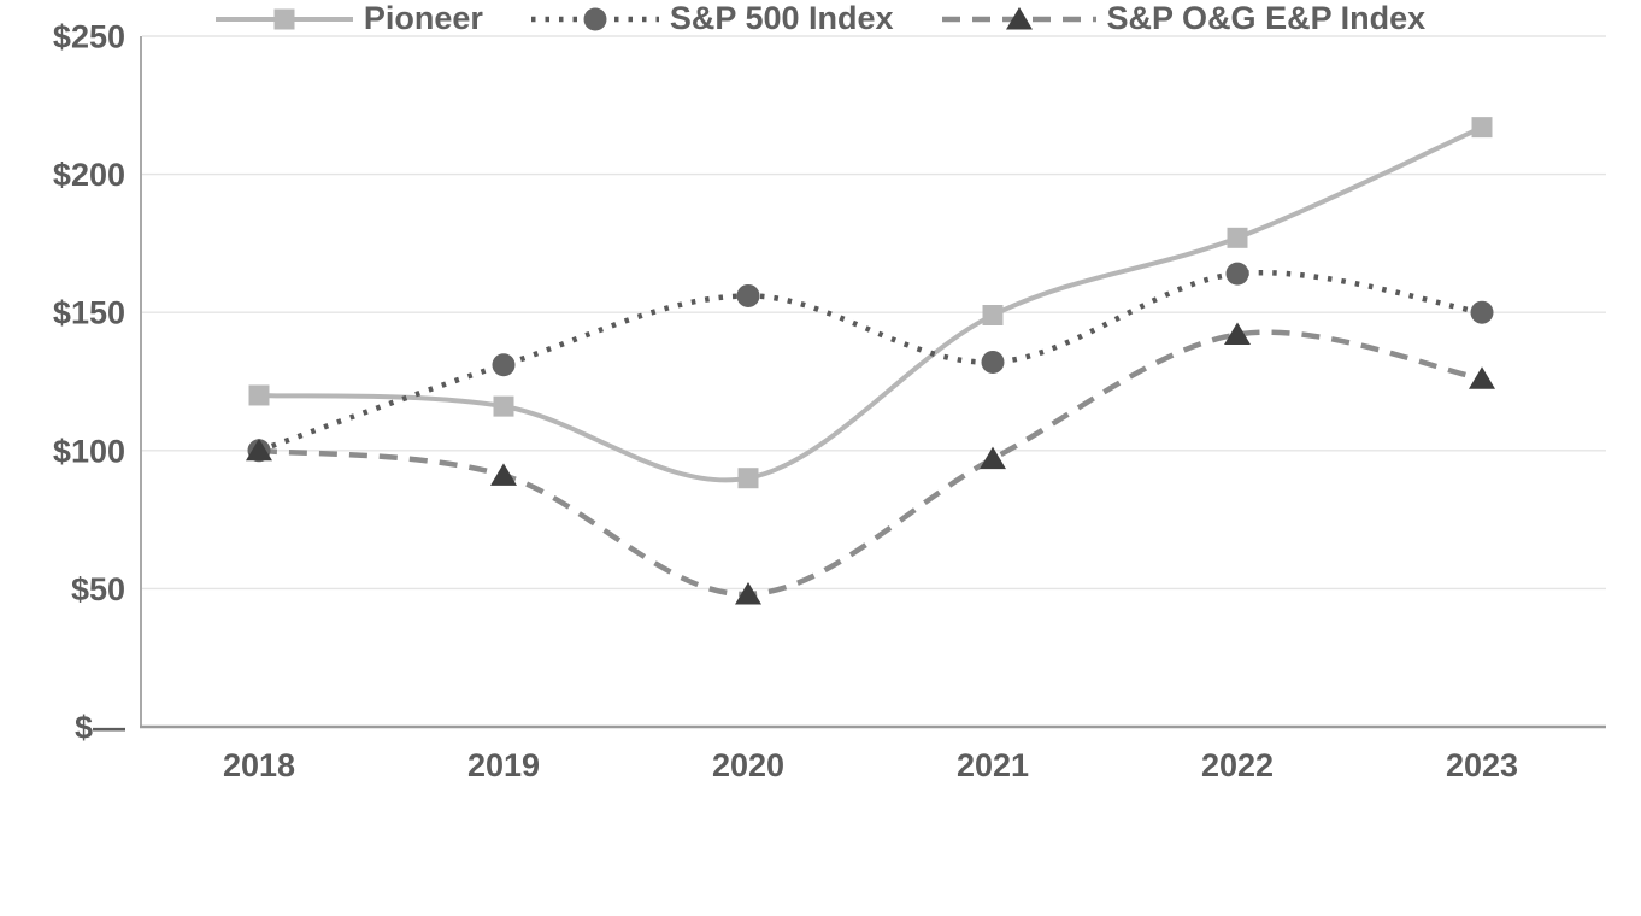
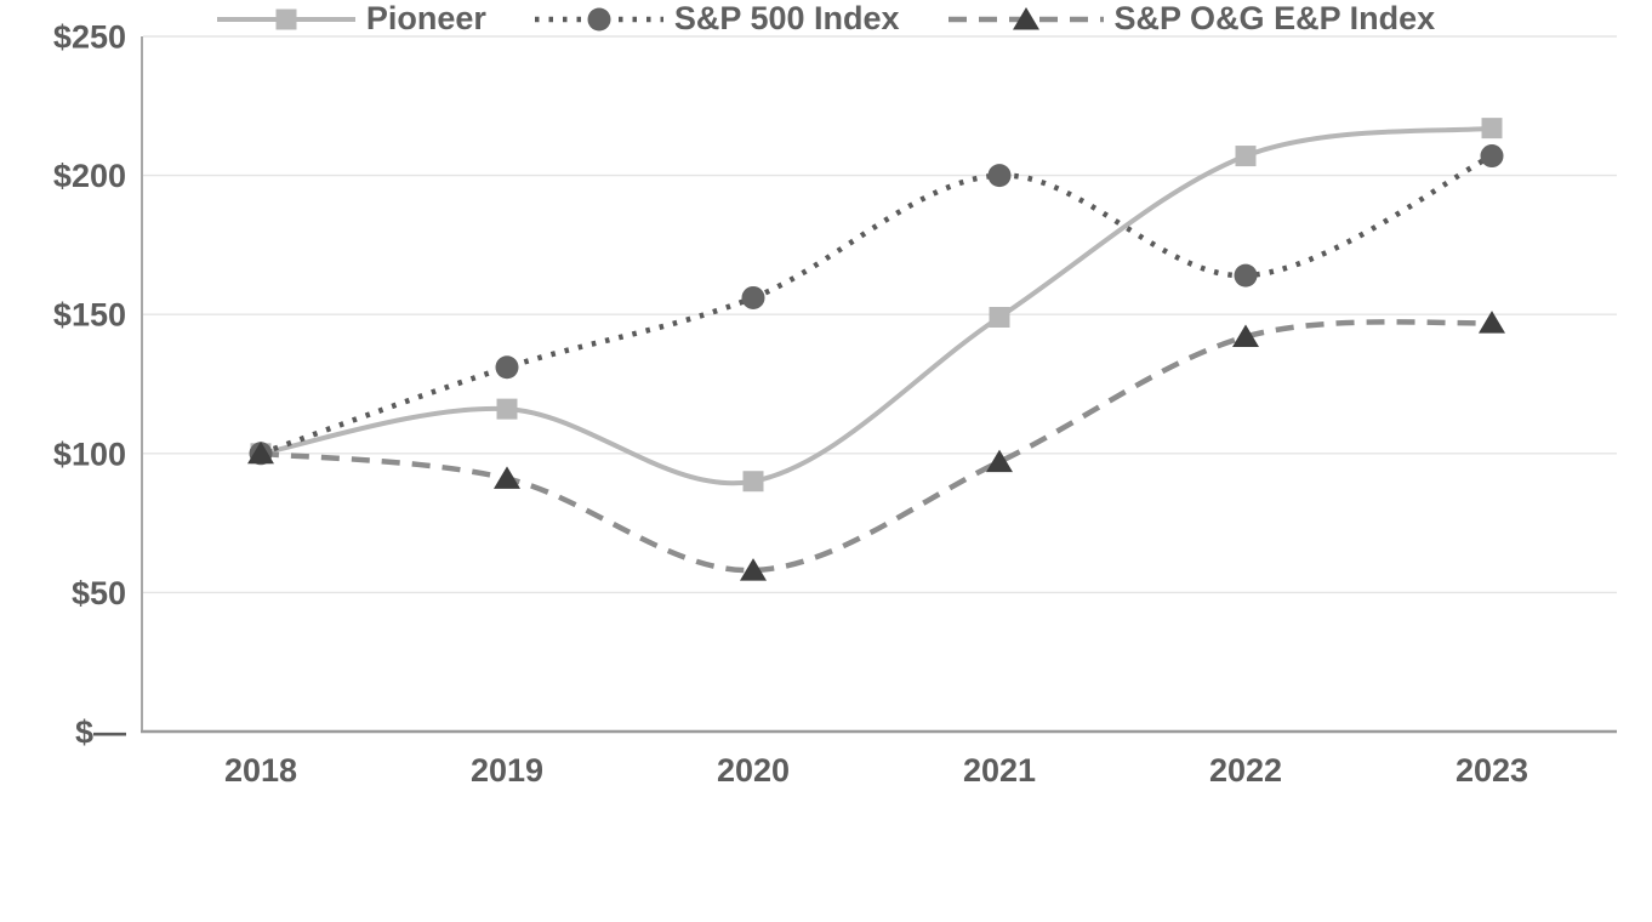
Pioneer/2018: $120 -> $100
S&P O&G E&P Index/2020: $48 -> $58
S&P 500 Index/2021: $132 -> $200
Pioneer/2022: $177 -> $207
S&P 500 Index/2023: $150 -> $207
S&P O&G E&P Index/2023: $126 -> $147
